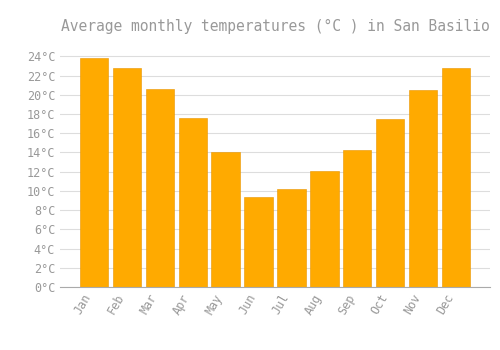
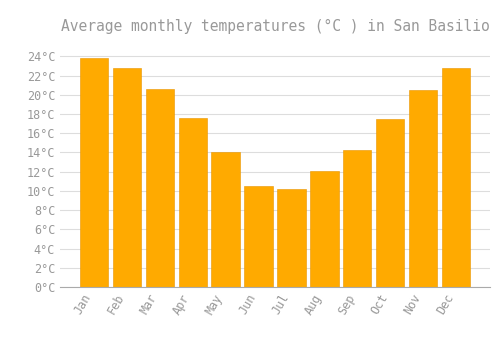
Jun: 9.4°C -> 10.5°C
